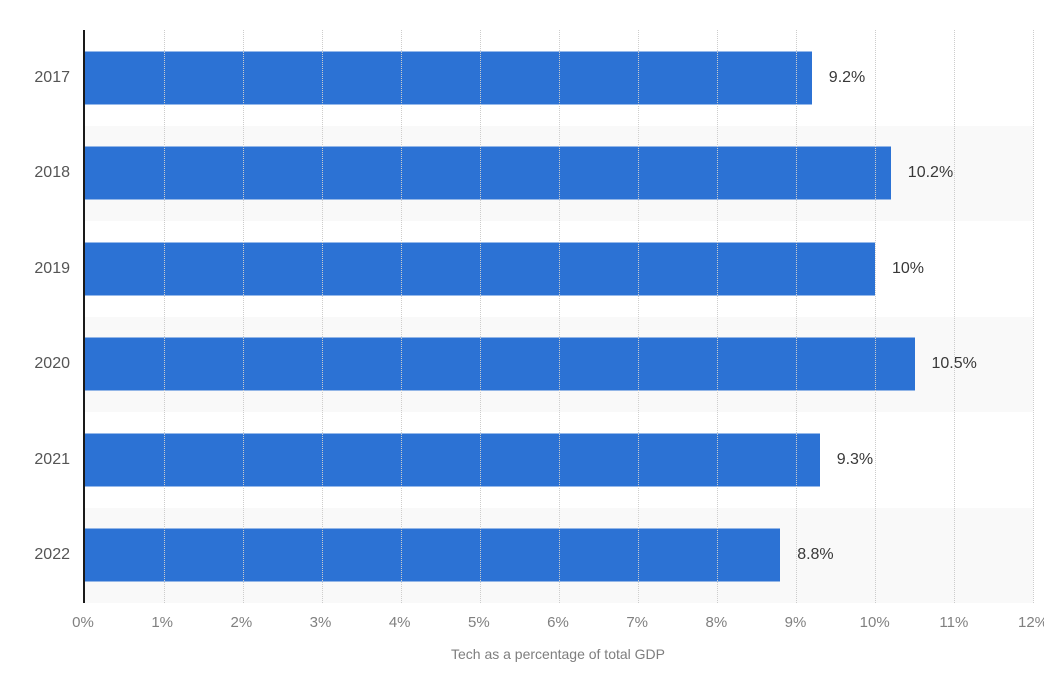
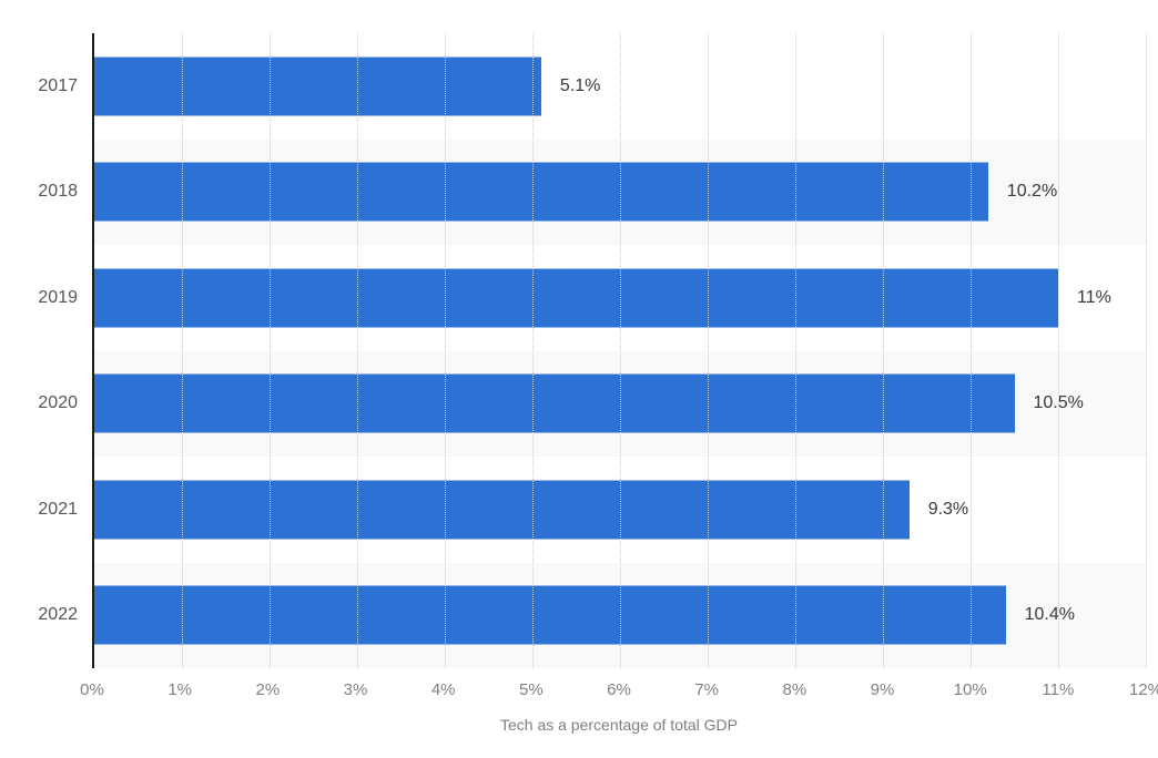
2017: 9.2% -> 5.1%
2019: 10% -> 11%
2022: 8.8% -> 10.4%
